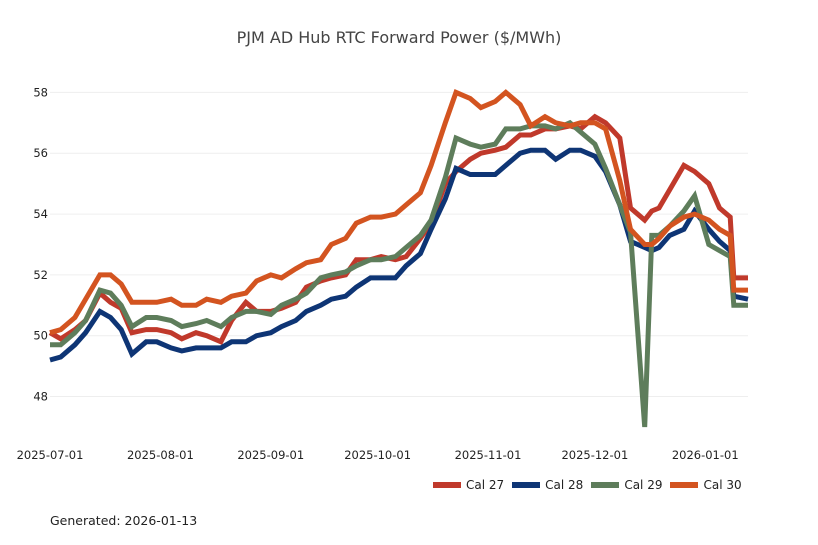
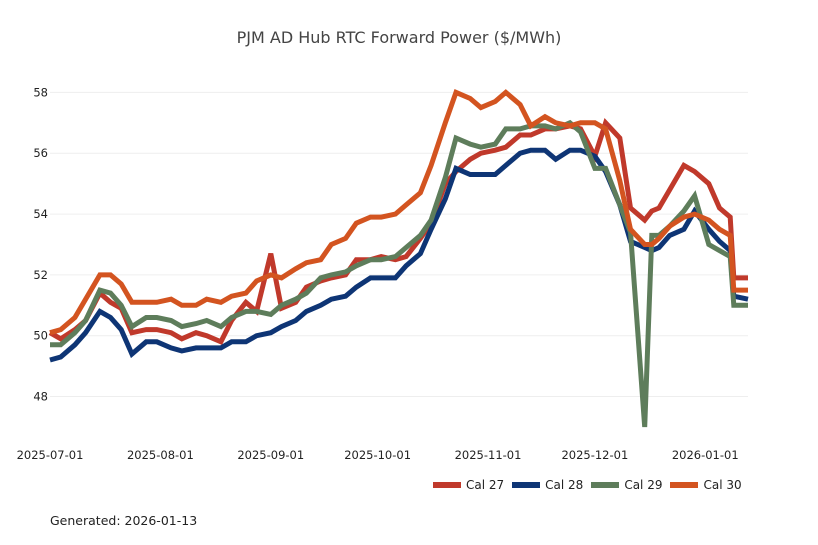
Cal 27/2025-09-01: 50.8 -> 52.7
Cal 27/2025-12-01: 57.2 -> 55.9
Cal 29/2025-12-01: 56.3 -> 55.5
